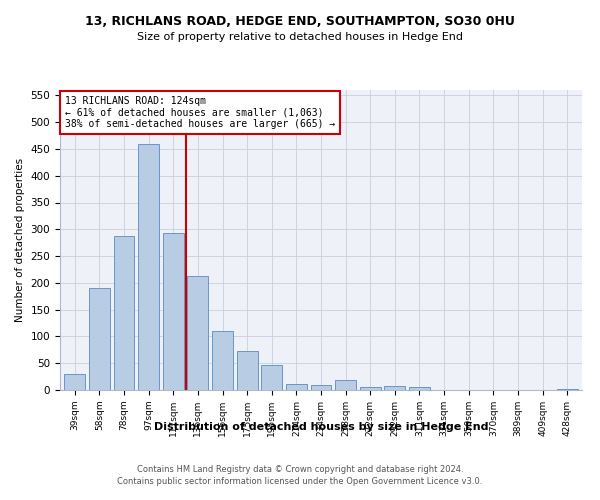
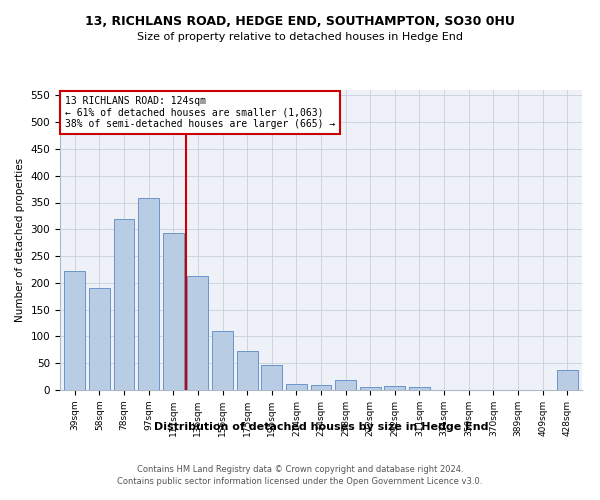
39sqm: 30 -> 222
78sqm: 288 -> 320
97sqm: 460 -> 358
428sqm: 2 -> 38
